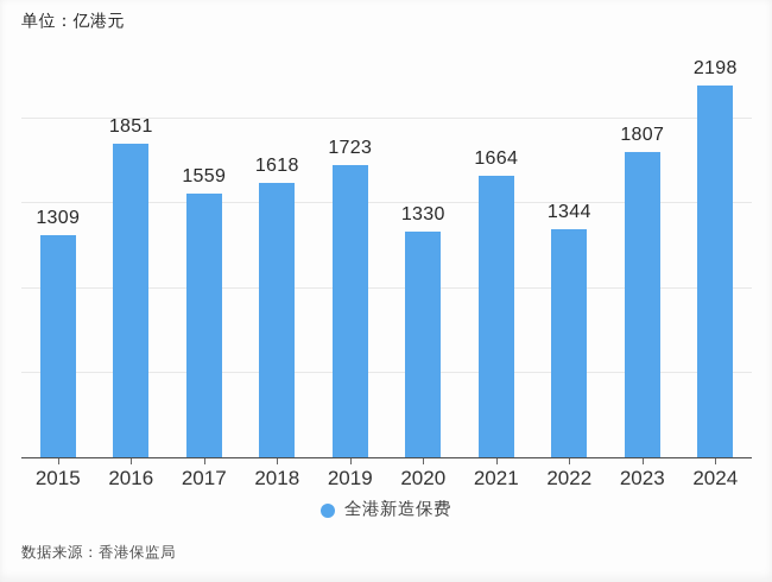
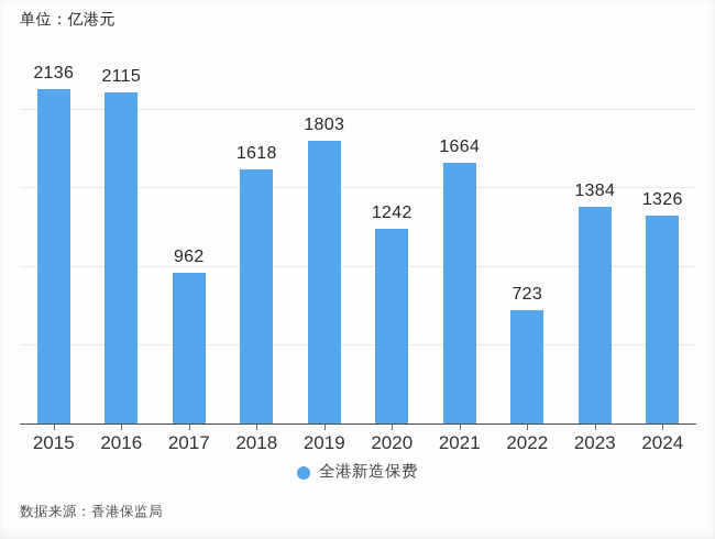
2015: 1309 -> 2136
2016: 1851 -> 2115
2017: 1559 -> 962
2019: 1723 -> 1803
2020: 1330 -> 1242
2022: 1344 -> 723
2023: 1807 -> 1384
2024: 2198 -> 1326
